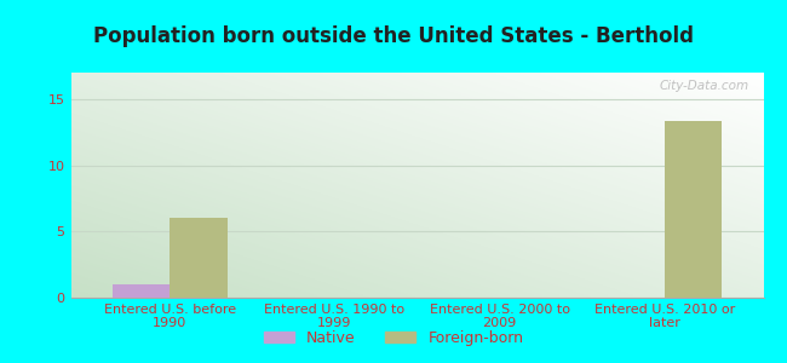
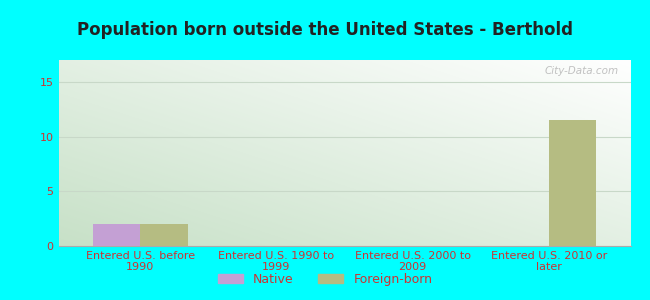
Native/Entered U.S. before 1990: 1 -> 2
Foreign-born/Entered U.S. before 1990: 6.0 -> 2.0
Foreign-born/Entered U.S. 2010 or later: 13.3 -> 11.5
